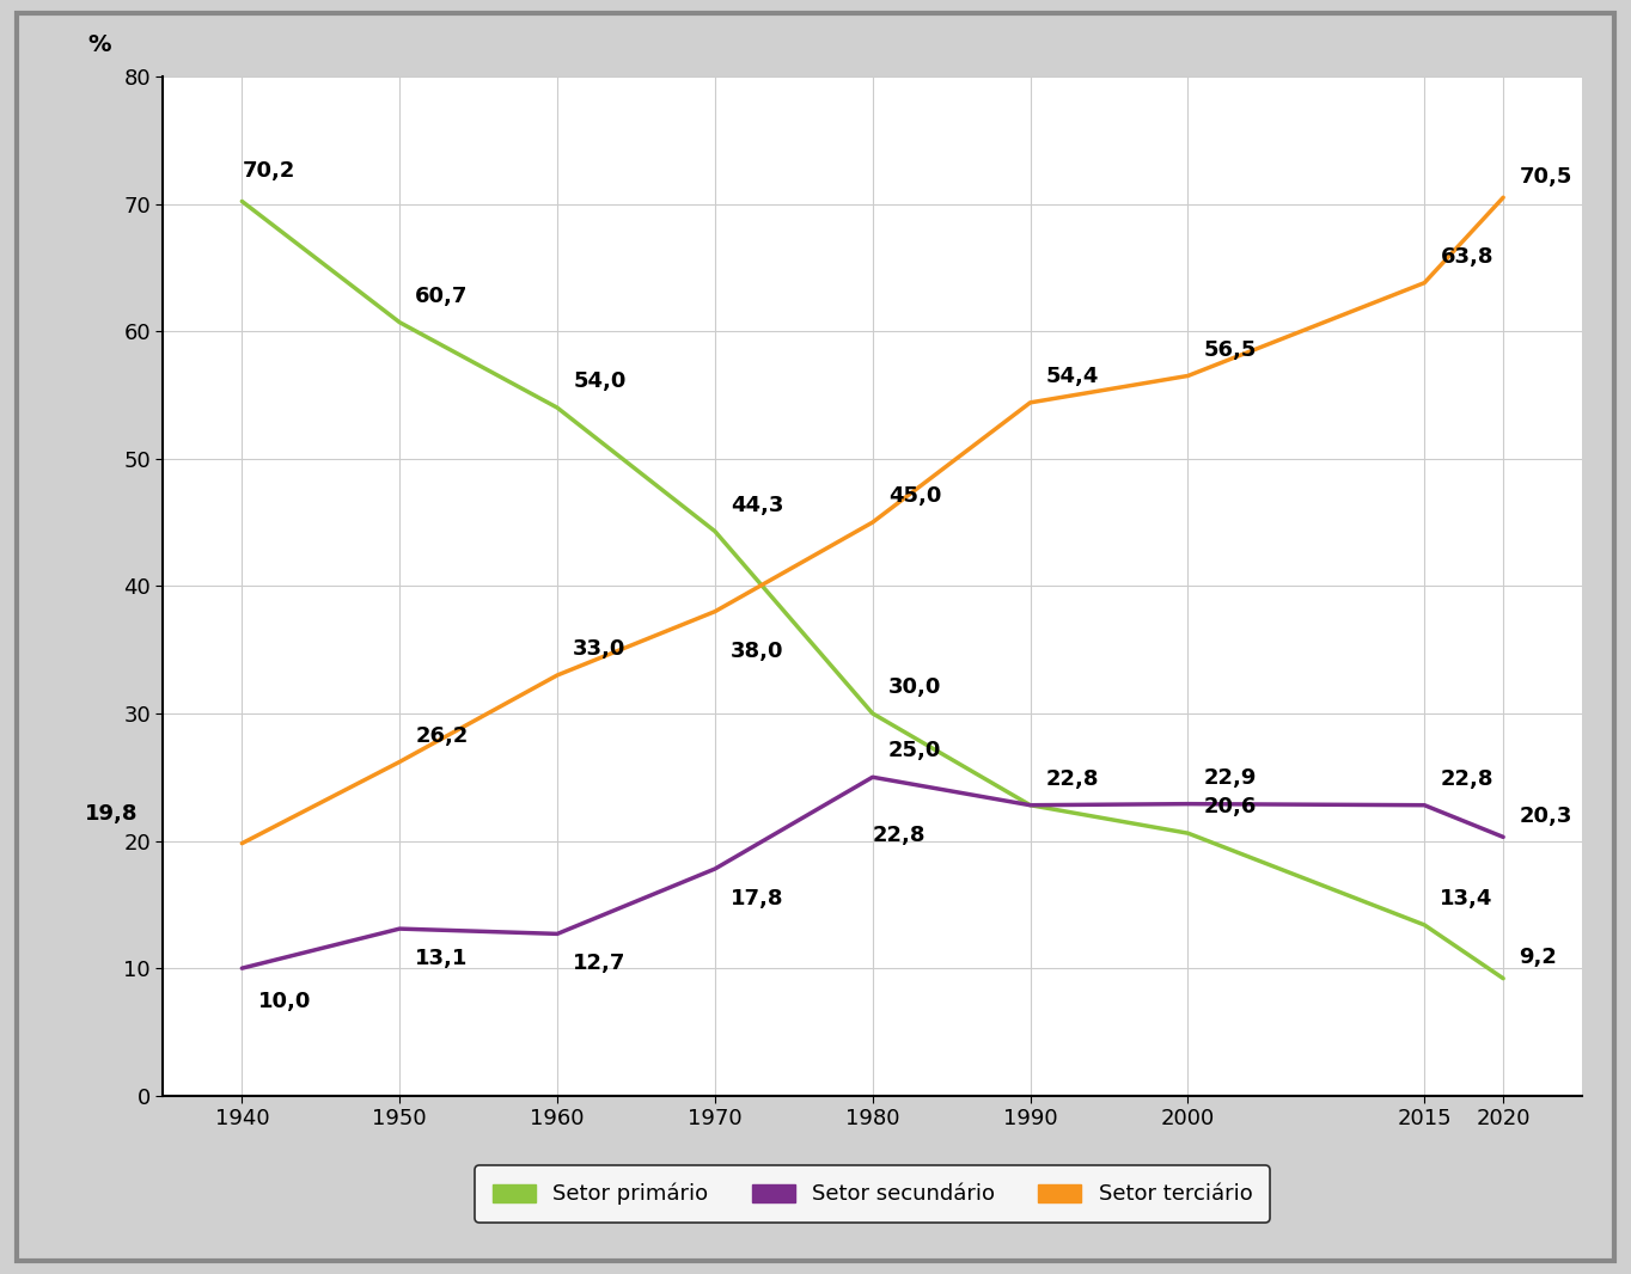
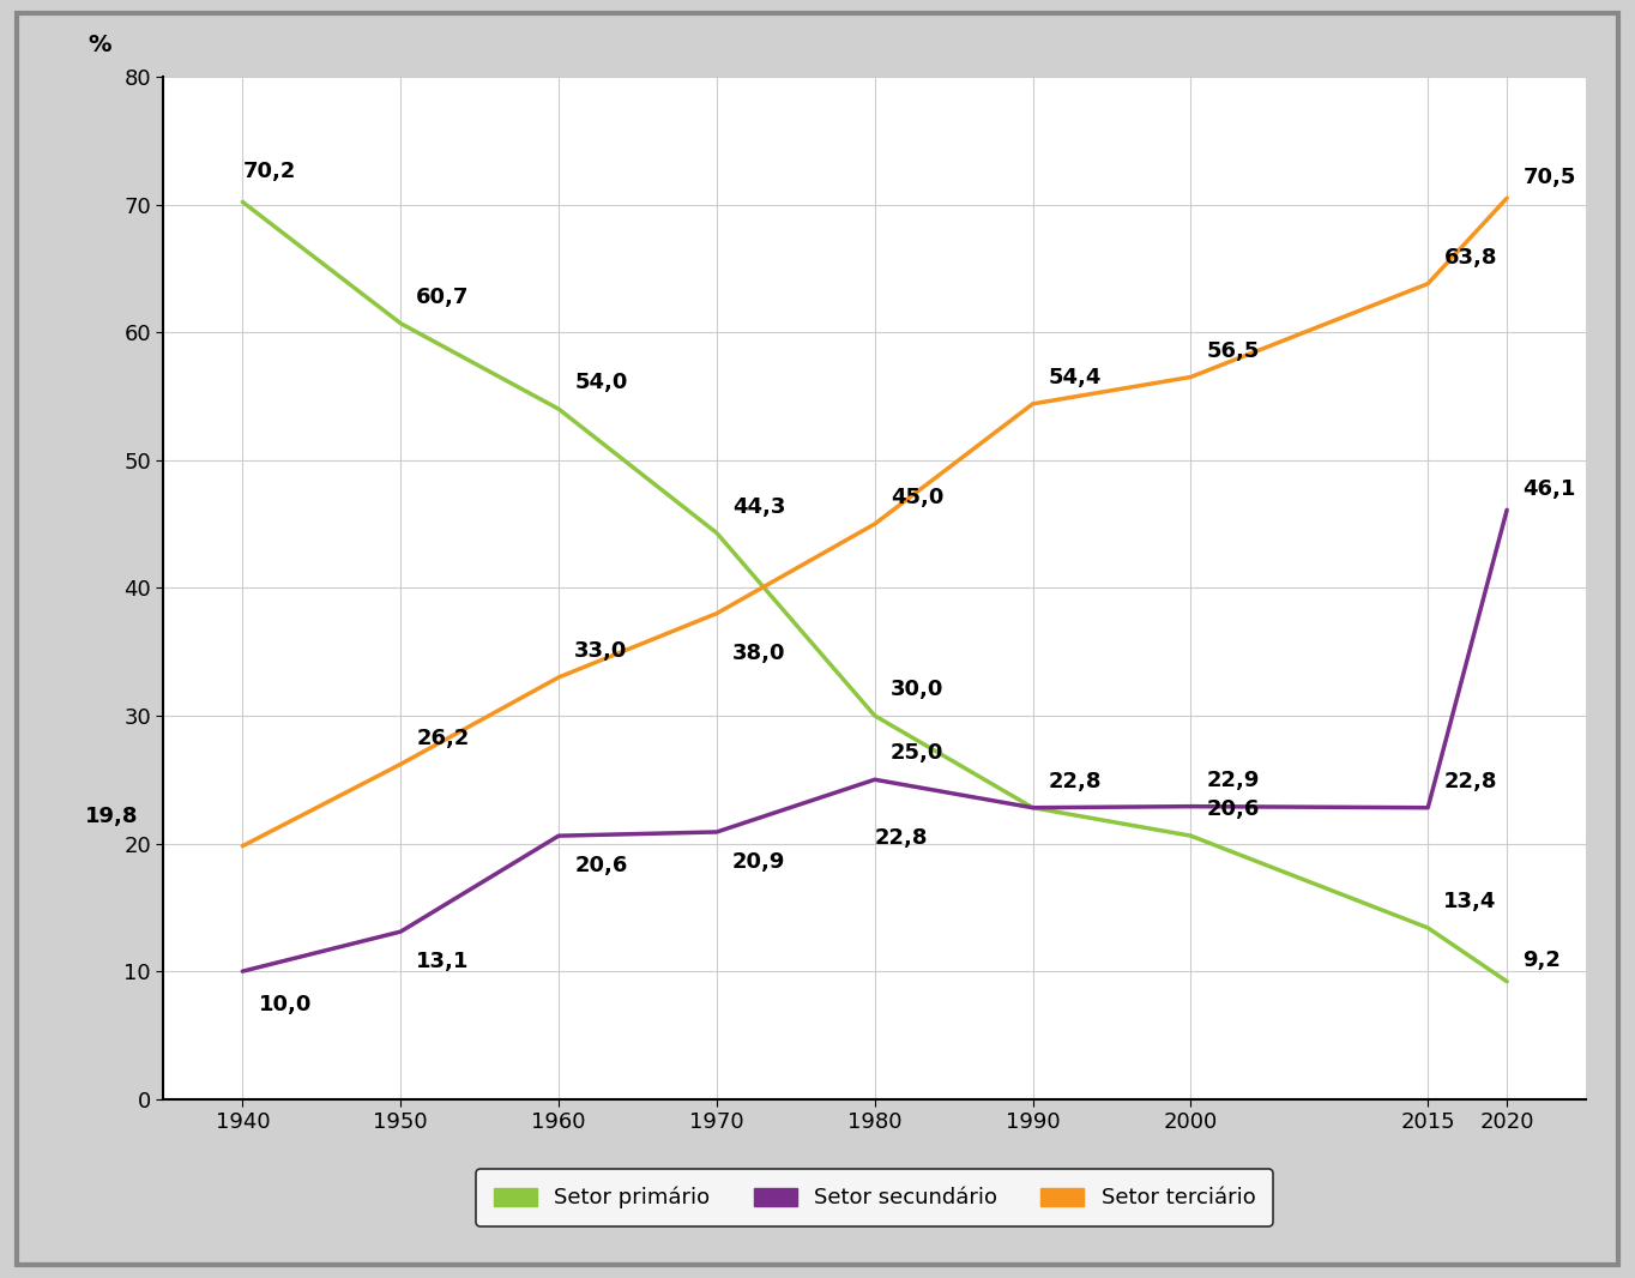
Setor secundário/1960: 12,7 -> 20,6
Setor secundário/1970: 17,8 -> 20,9
Setor secundário/2020: 20,3 -> 46,1
